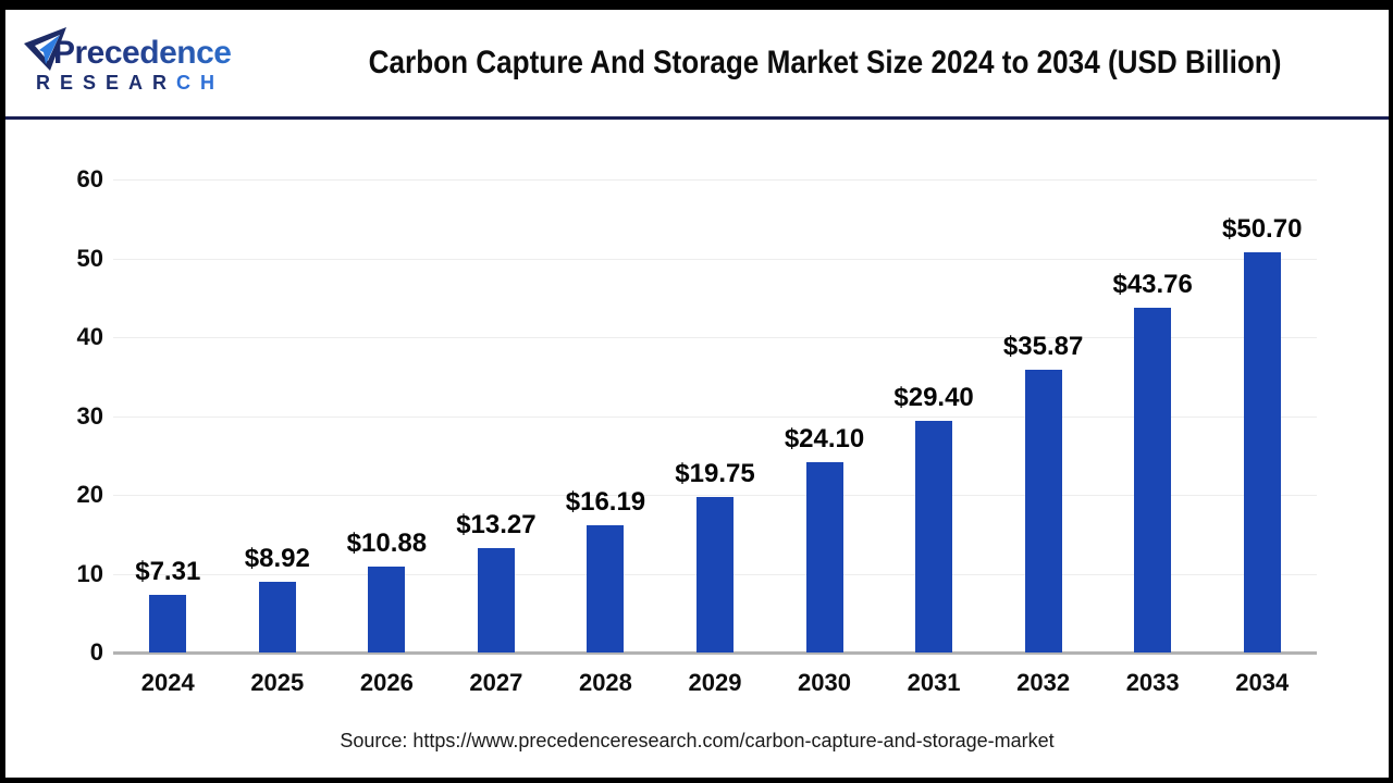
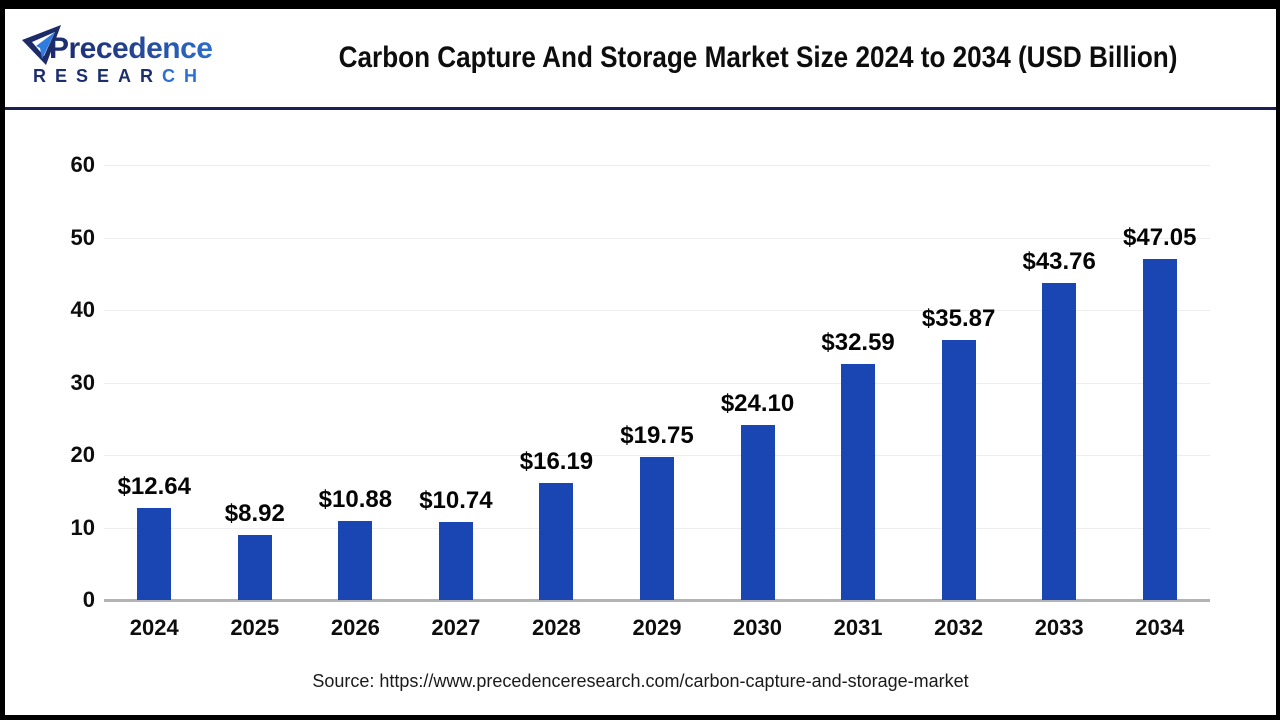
2024: $7.31 -> $12.64
2027: $13.27 -> $10.74
2031: $29.40 -> $32.59
2034: $50.70 -> $47.05
